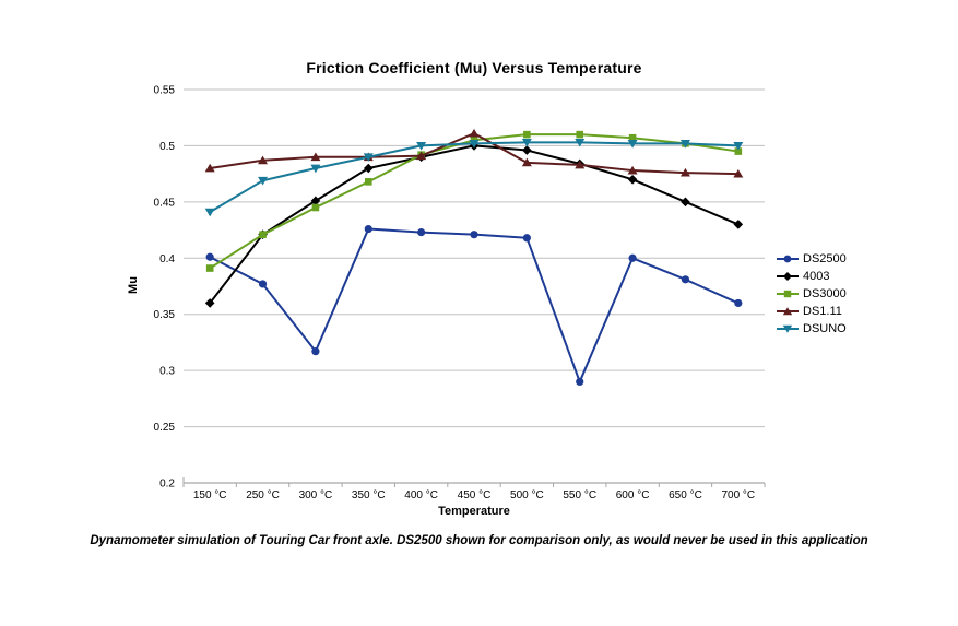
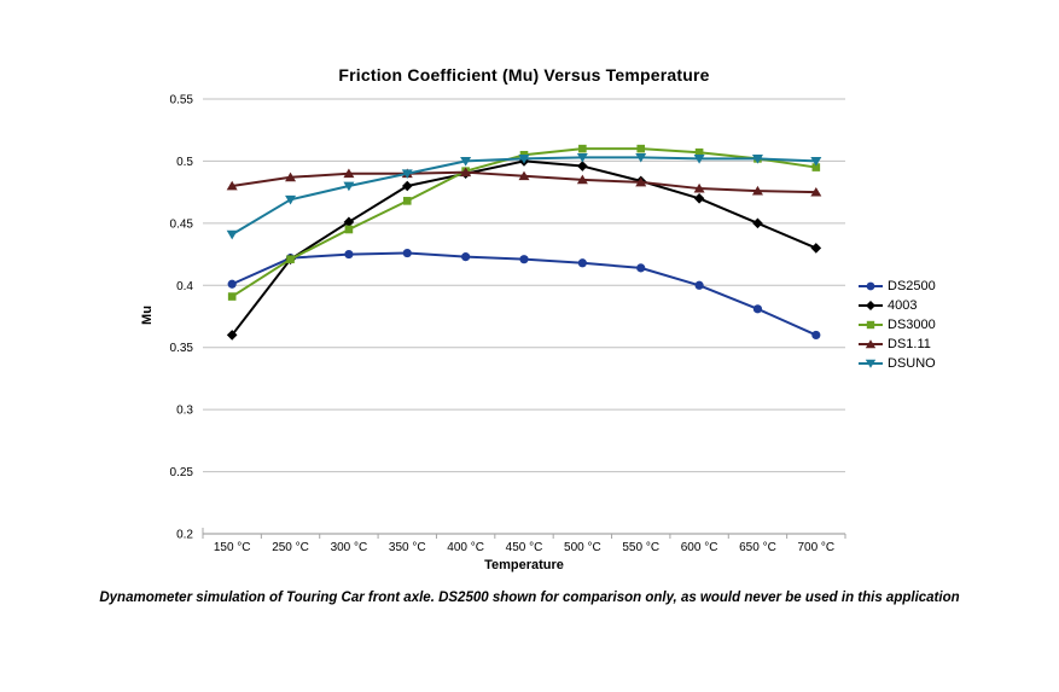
DS2500/250 °C: 0.377 -> 0.422
DS2500/300 °C: 0.317 -> 0.425
DS1.11/450 °C: 0.511 -> 0.488
DS2500/550 °C: 0.290 -> 0.414
